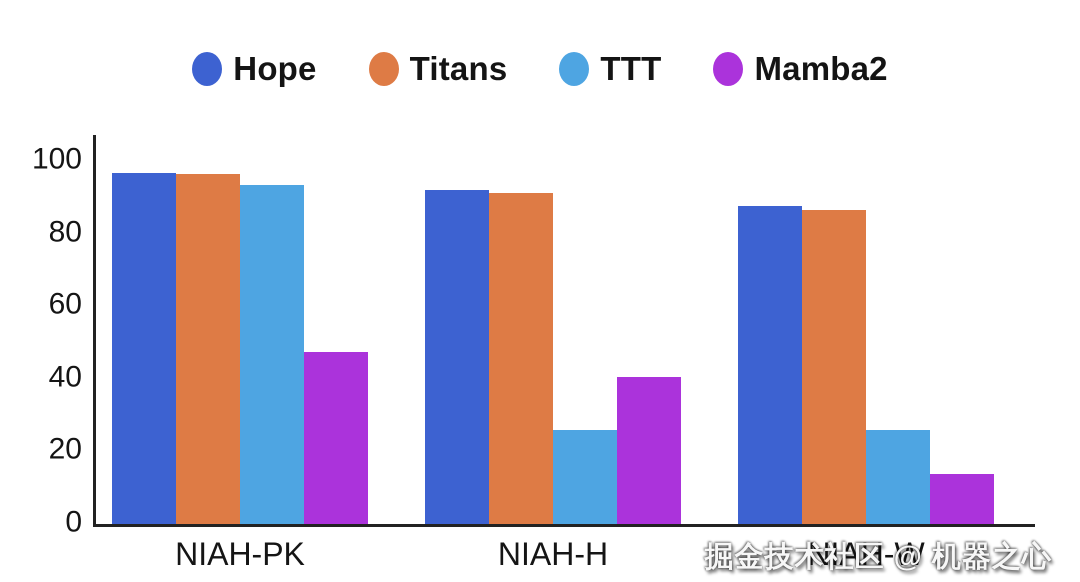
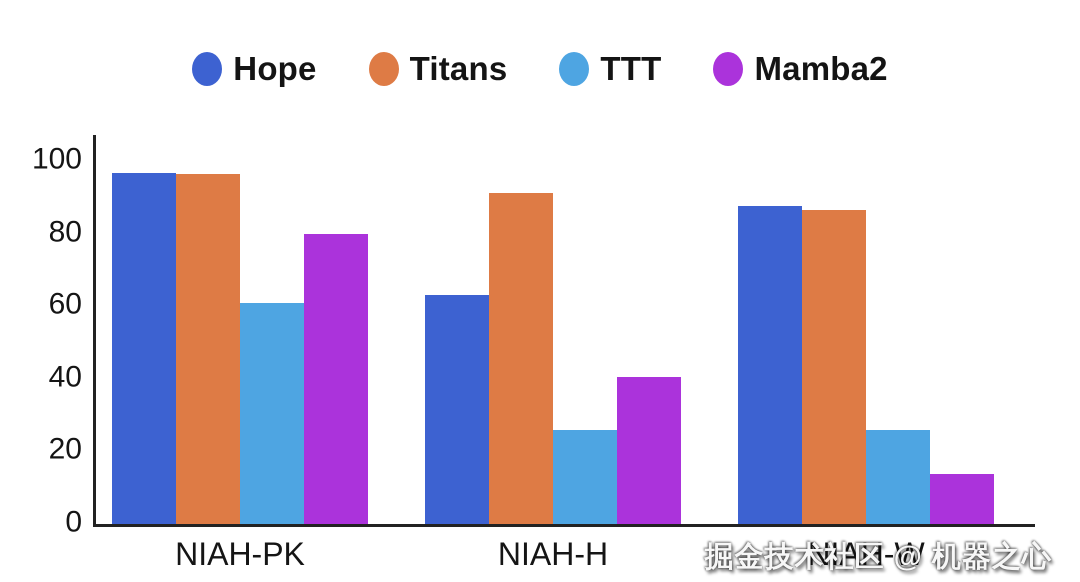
TTT/NIAH-PK: 94 -> 61
Mamba2/NIAH-PK: 47 -> 80
Hope/NIAH-H: 92 -> 63
